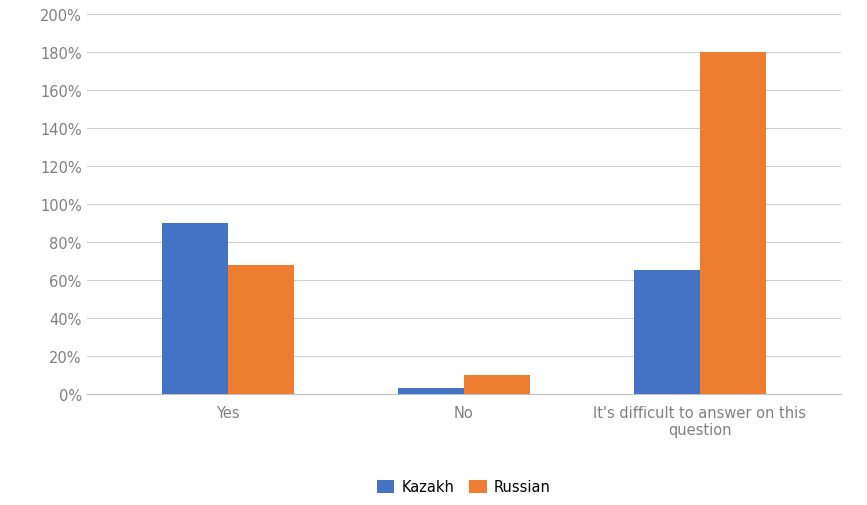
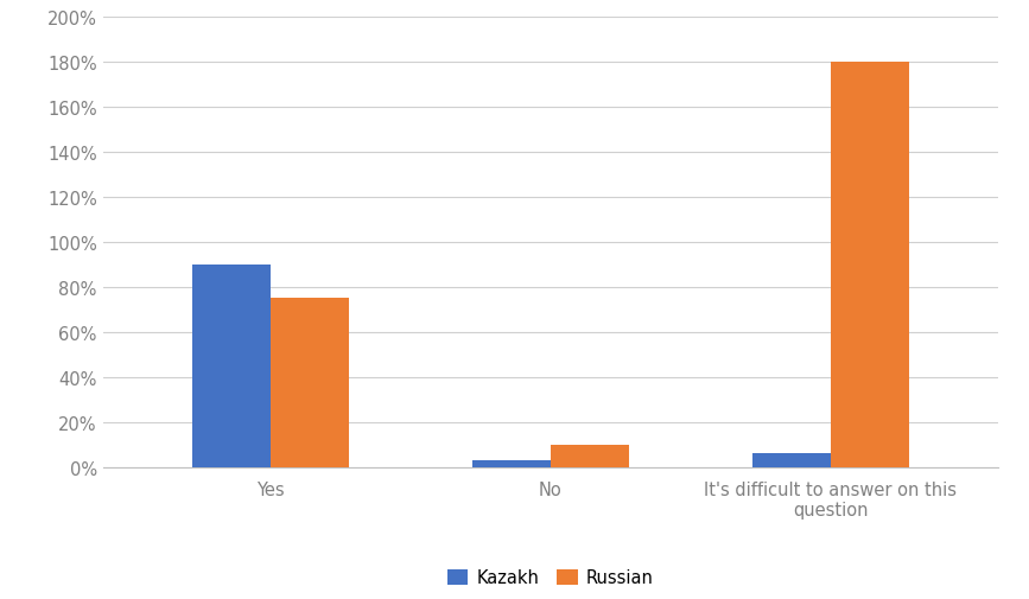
Russian/Yes: 68% -> 75%
Kazakh/It's difficult to answer on this question: 65% -> 6%
